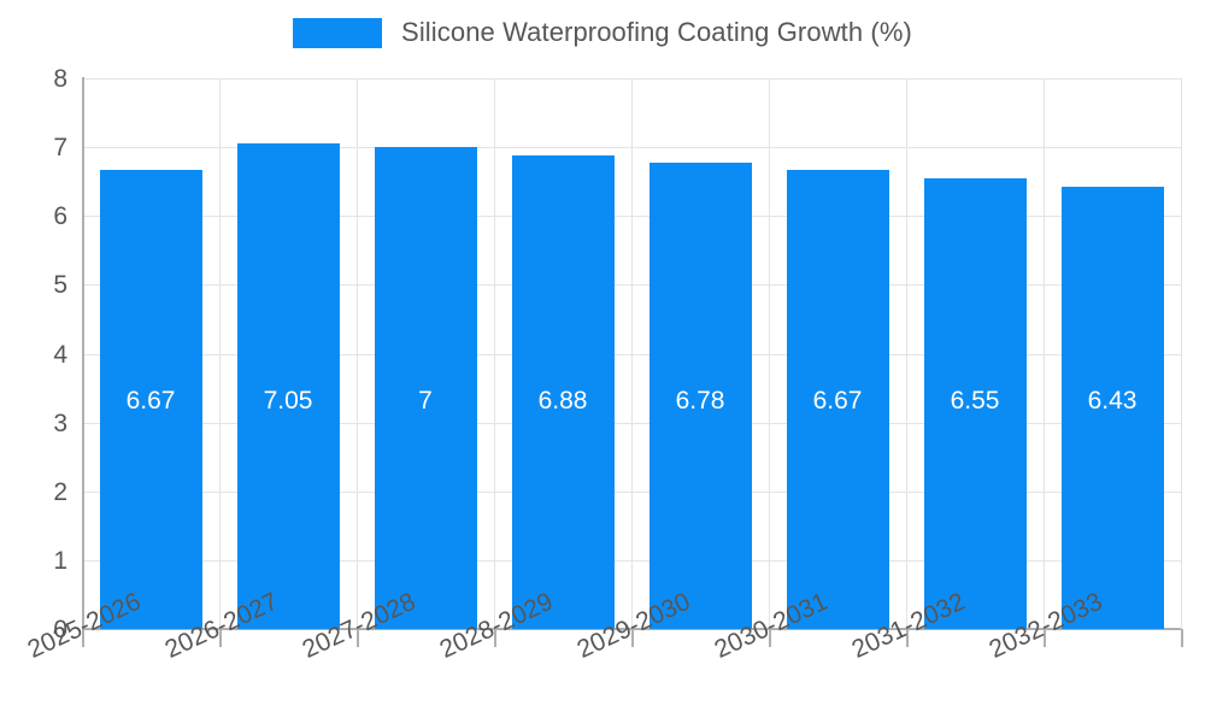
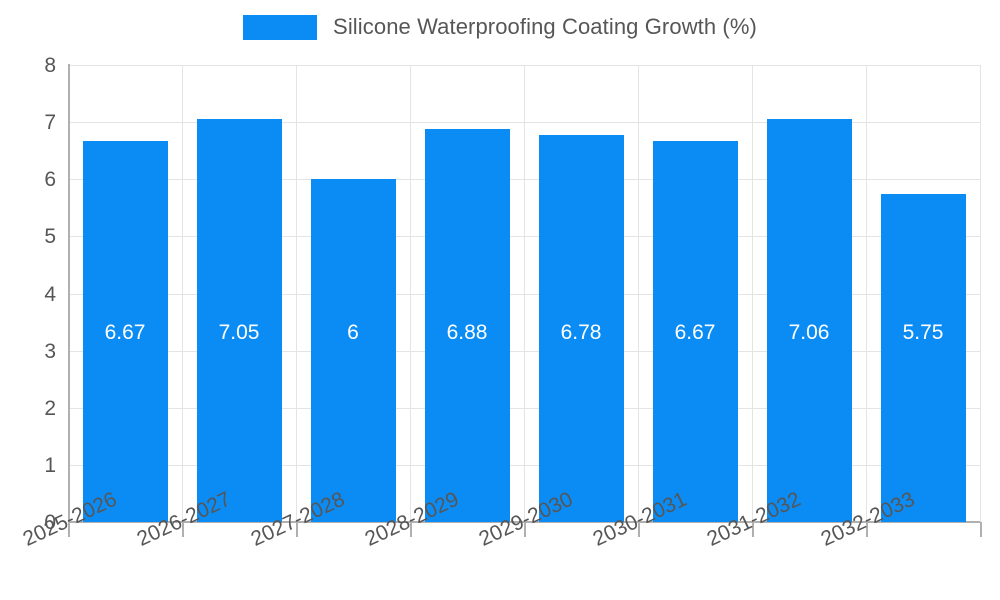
2027-2028: 7 -> 6
2031-2032: 6.55 -> 7.06
2032-2033: 6.43 -> 5.75
